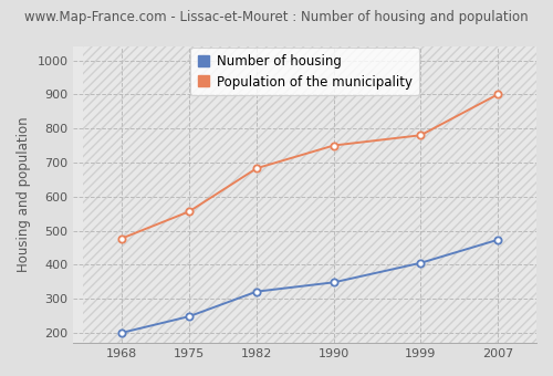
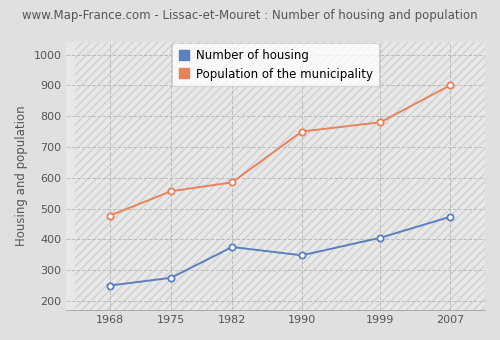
Number of housing/1968: 200 -> 250
Number of housing/1975: 248 -> 275
Number of housing/1982: 321 -> 375
Population of the municipality/1982: 683 -> 585
